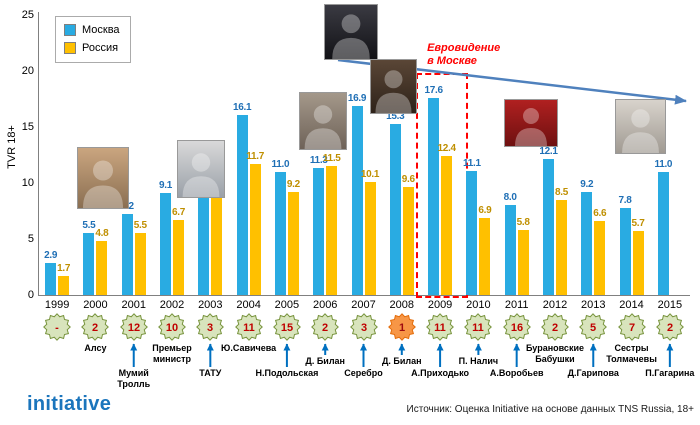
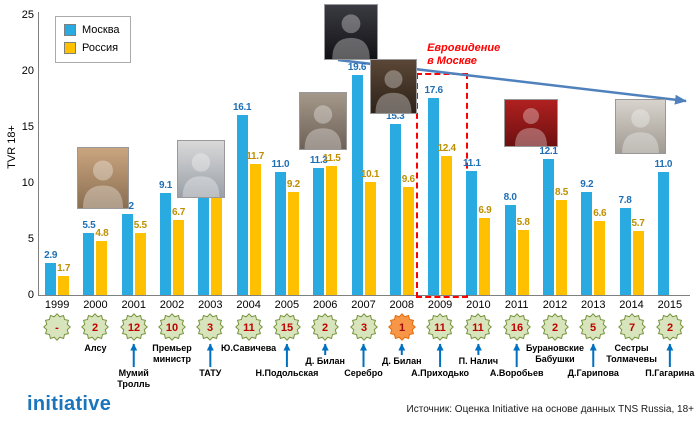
Москва/2007: 16.9 -> 19.6
